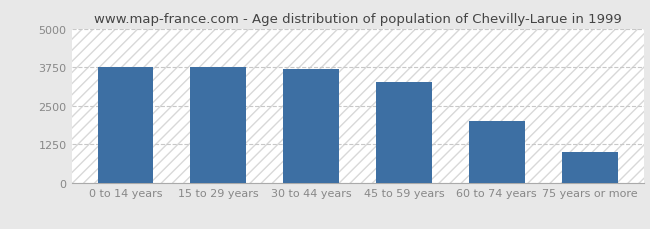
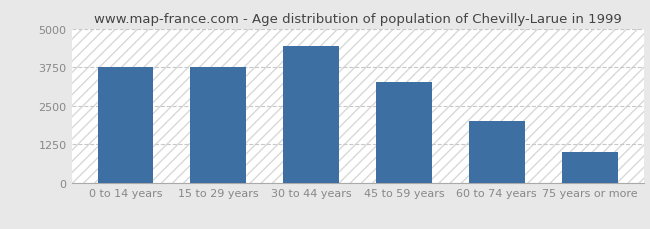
30 to 44 years: 3700 -> 4430
